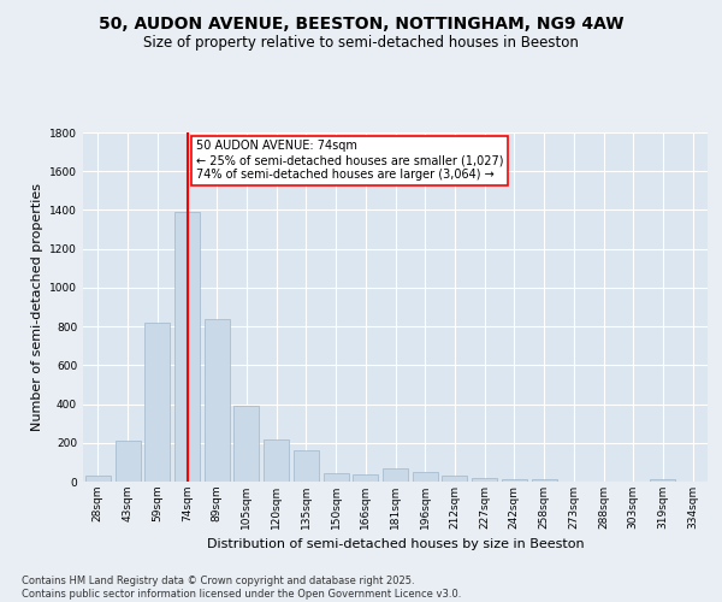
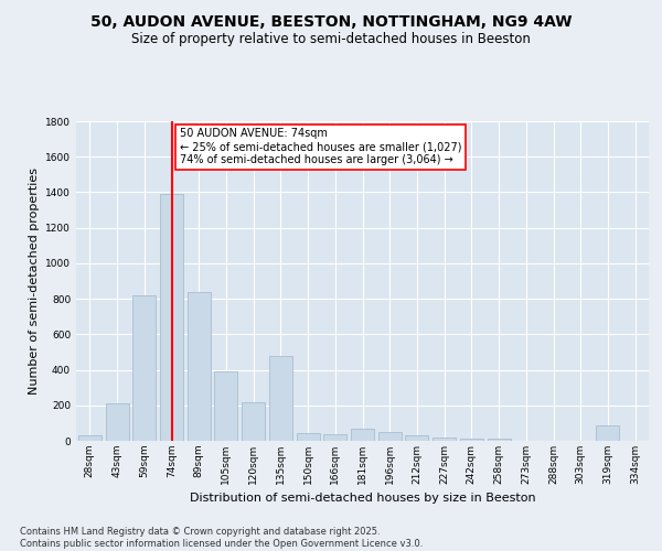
135sqm: 160 -> 480
319sqm: 20 -> 90
